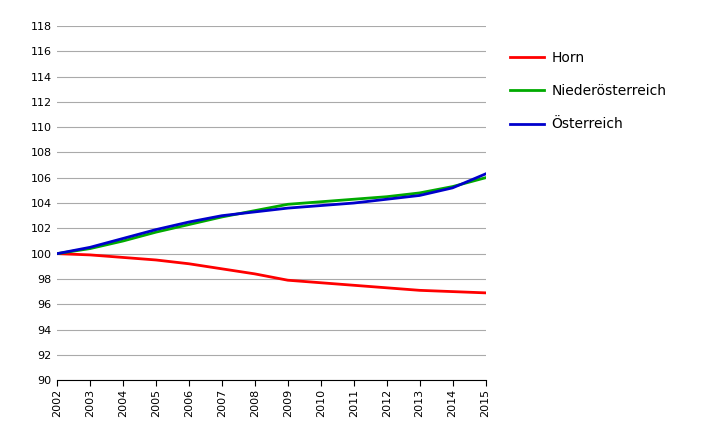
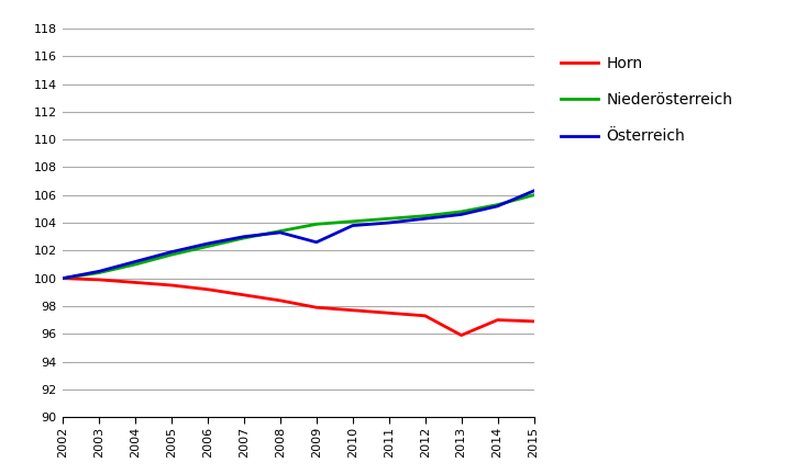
Österreich/2009: 103.6 -> 102.6
Horn/2013: 97.1 -> 95.9
